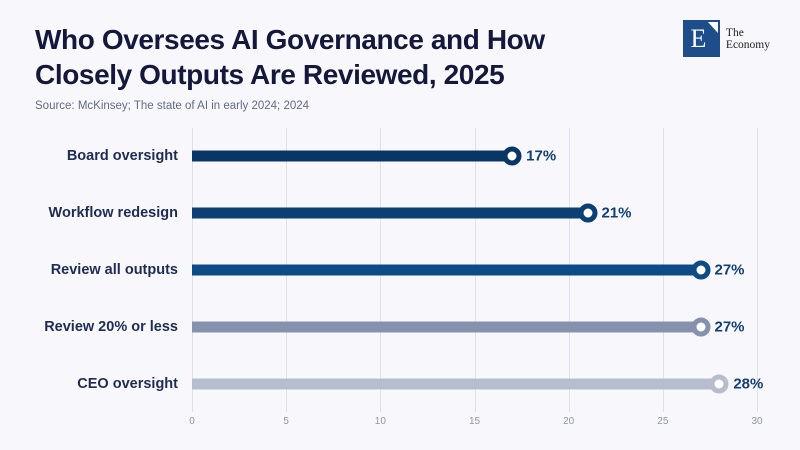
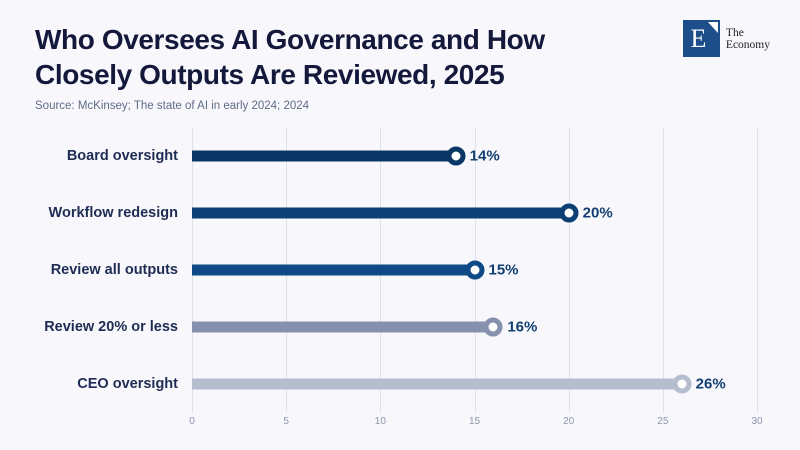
Board oversight: 17% -> 14%
Workflow redesign: 21% -> 20%
Review all outputs: 27% -> 15%
Review 20% or less: 27% -> 16%
CEO oversight: 28% -> 26%
